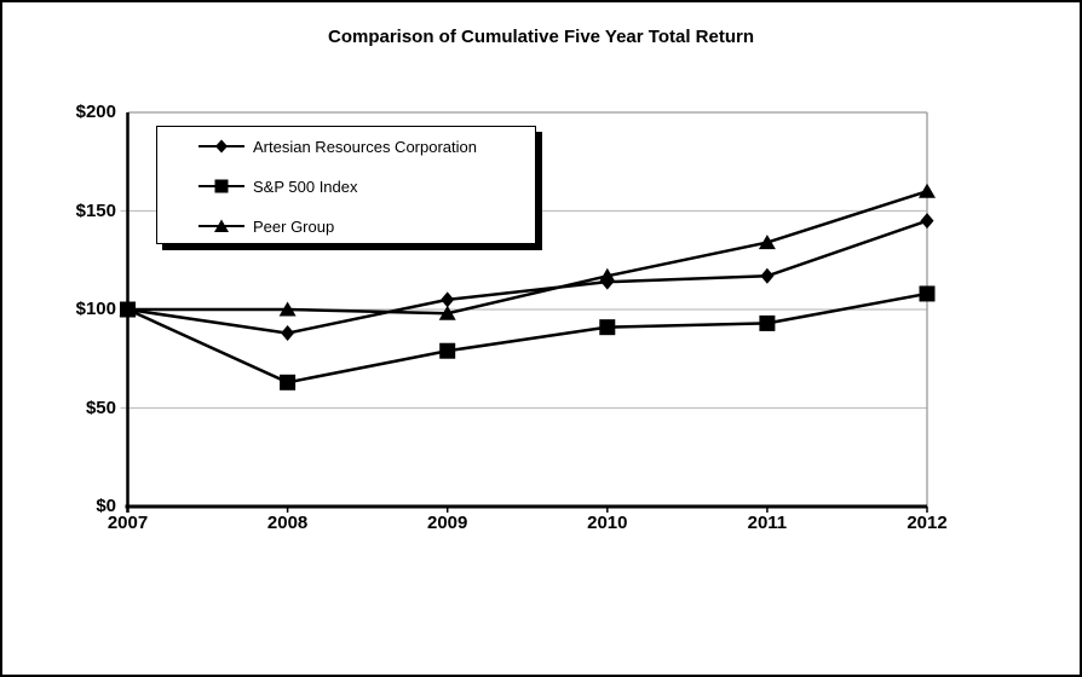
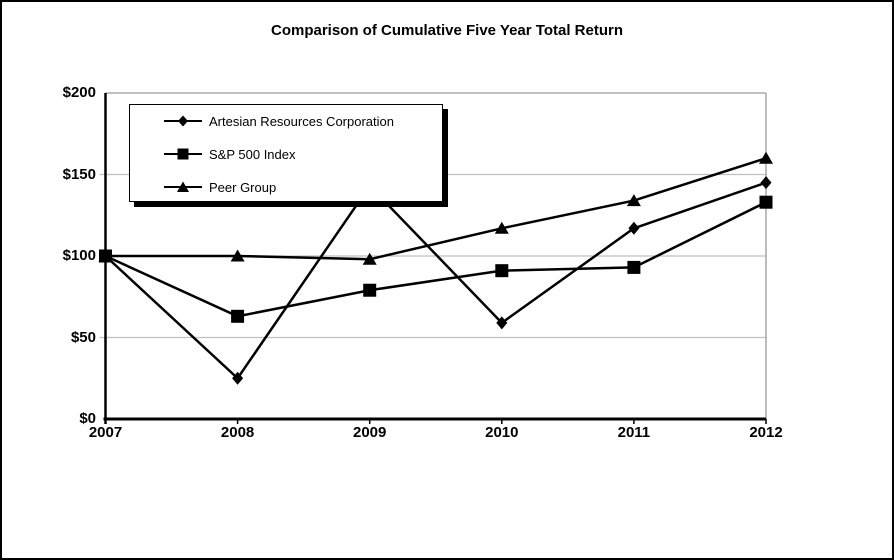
Artesian Resources Corporation/2008: $88 -> $25
Artesian Resources Corporation/2009: $105 -> $143
Artesian Resources Corporation/2010: $114 -> $59
S&P 500 Index/2012: $108 -> $133
